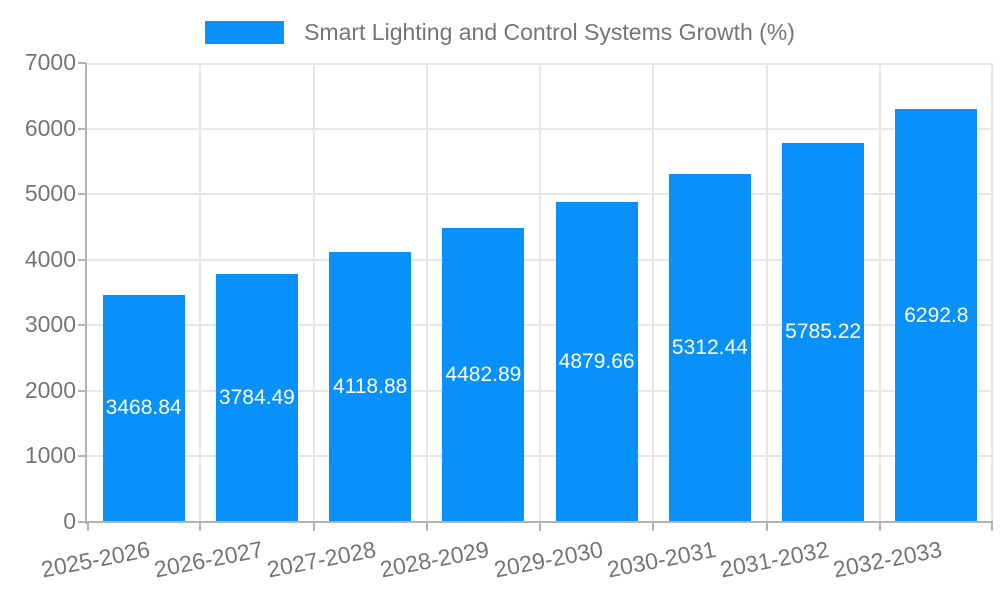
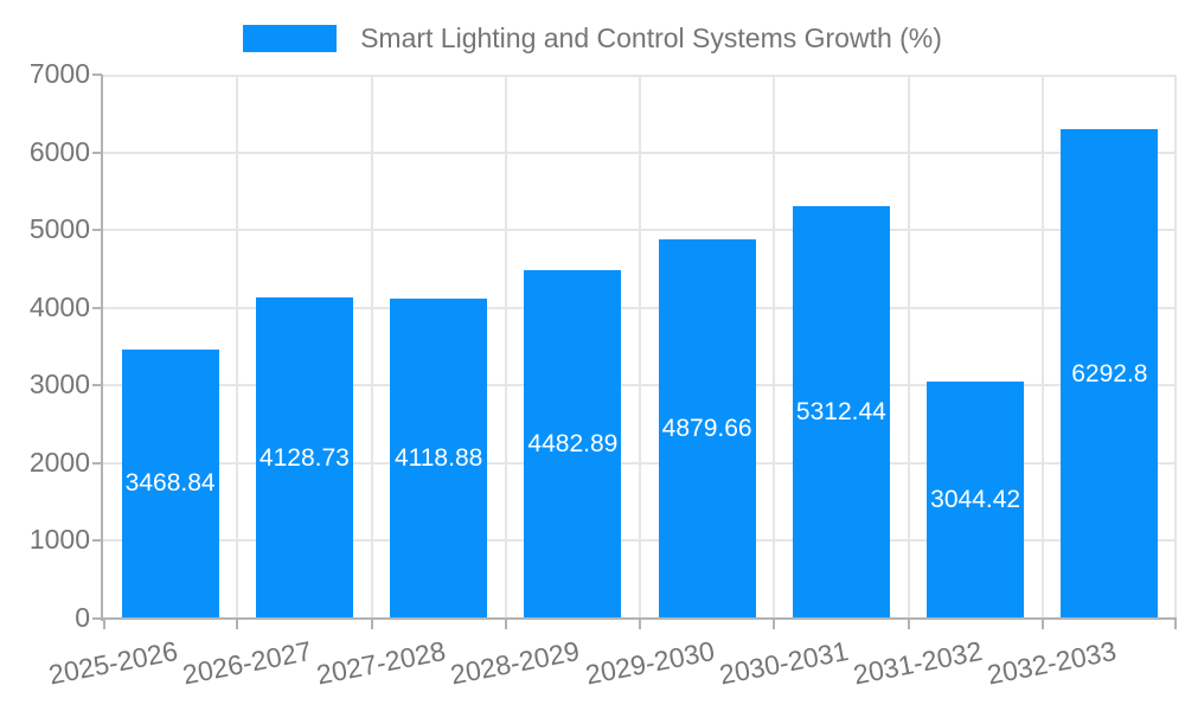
2026-2027: 3784.49 -> 4128.73
2031-2032: 5785.22 -> 3044.42
